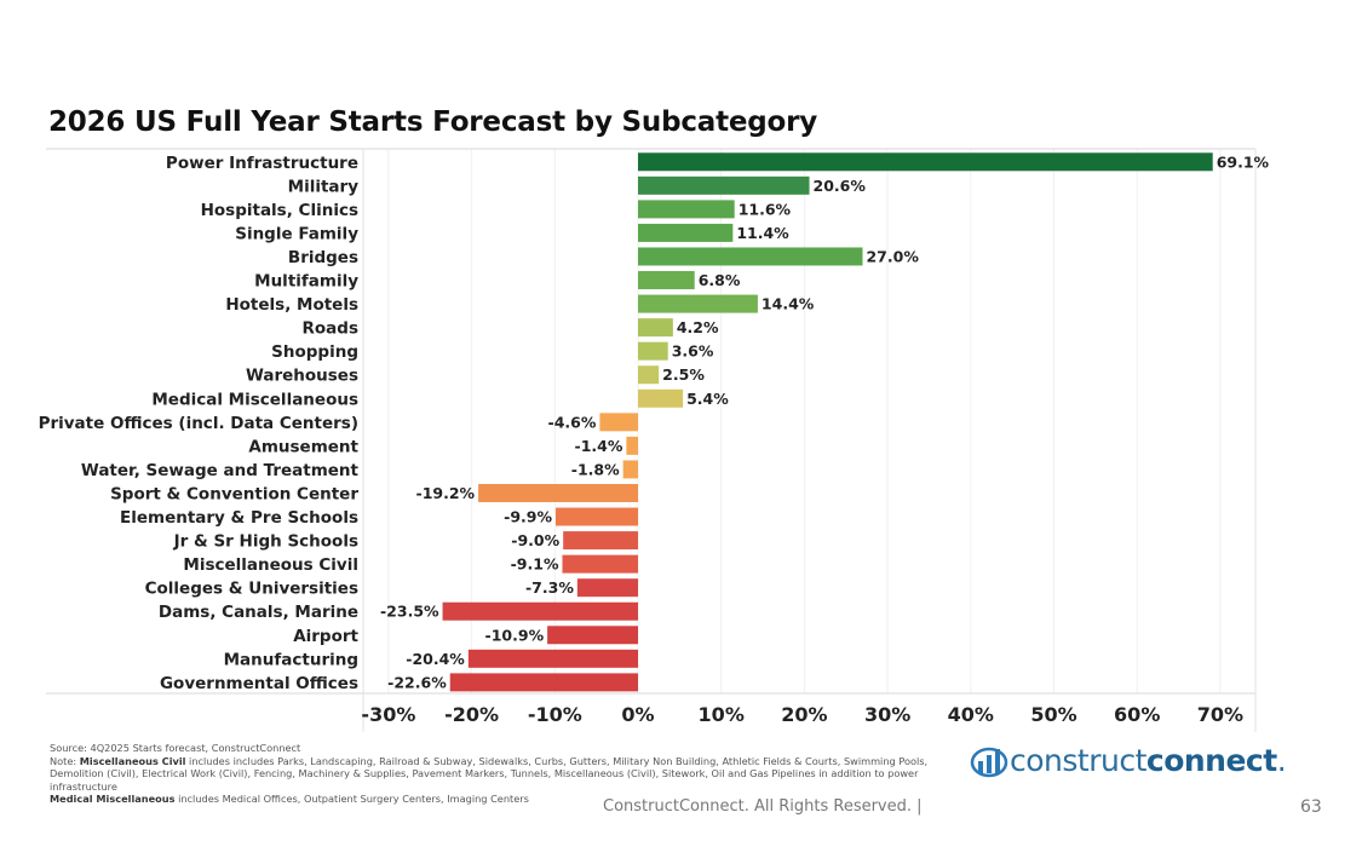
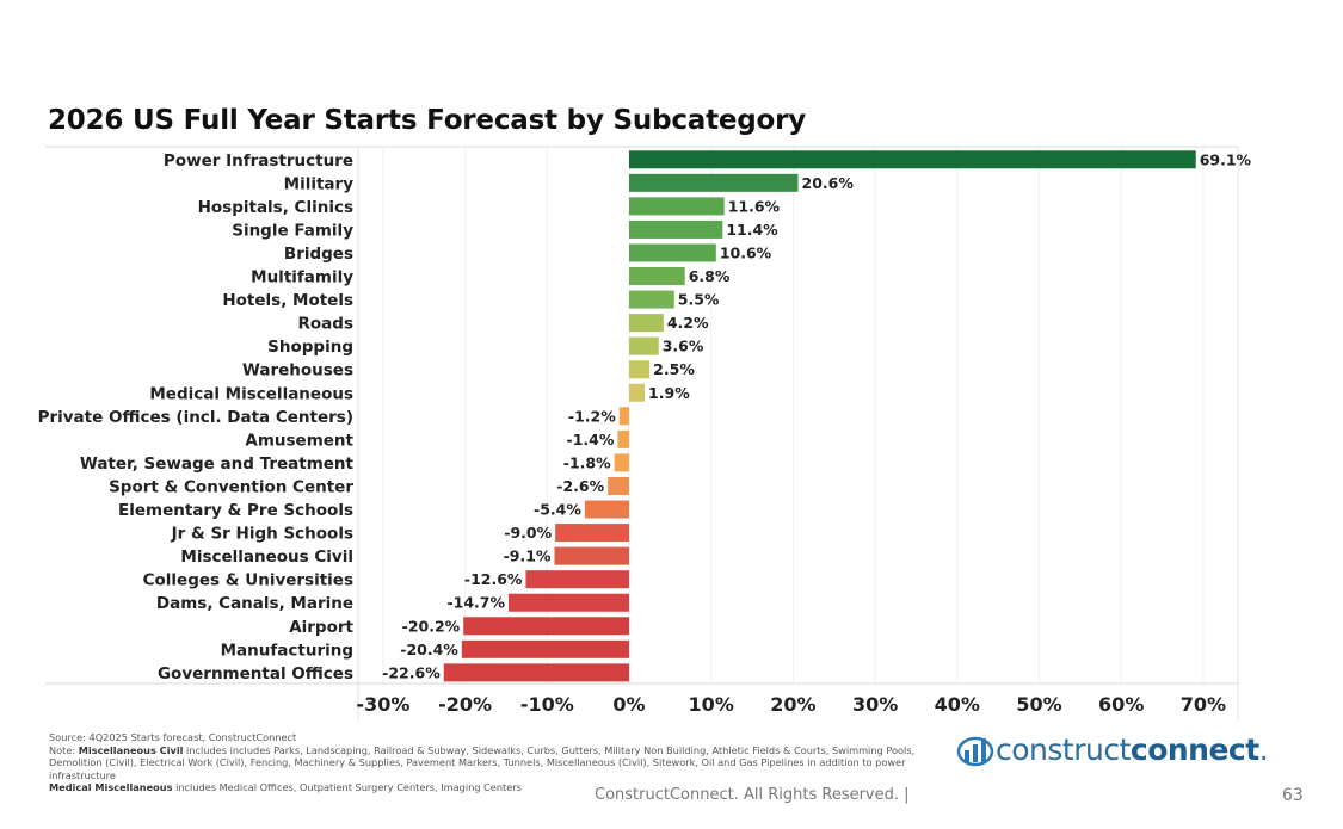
Bridges: 27.0% -> 10.6%
Hotels, Motels: 14.4% -> 5.5%
Medical Miscellaneous: 5.4% -> 1.9%
Private Offices (incl. Data Centers): -4.6% -> -1.2%
Sport & Convention Center: -19.2% -> -2.6%
Elementary & Pre Schools: -9.9% -> -5.4%
Colleges & Universities: -7.3% -> -12.6%
Dams, Canals, Marine: -23.5% -> -14.7%
Airport: -10.9% -> -20.2%
